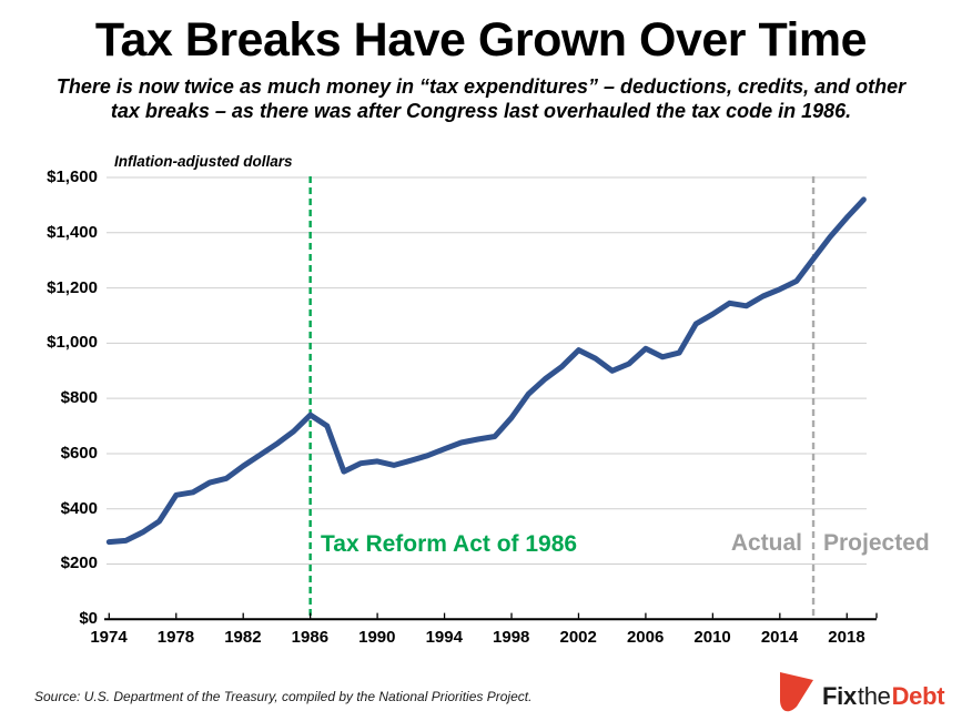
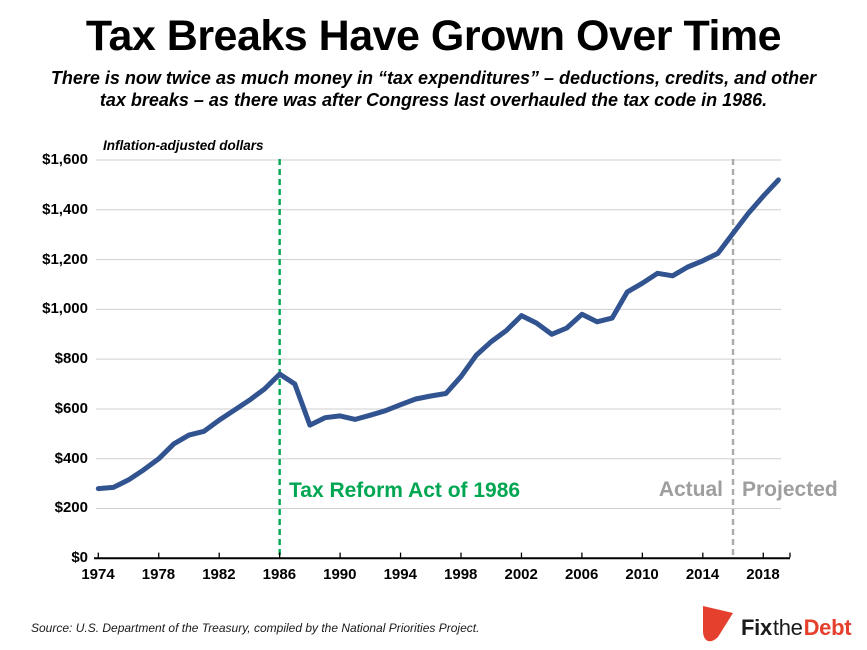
1978: $450 -> $400
